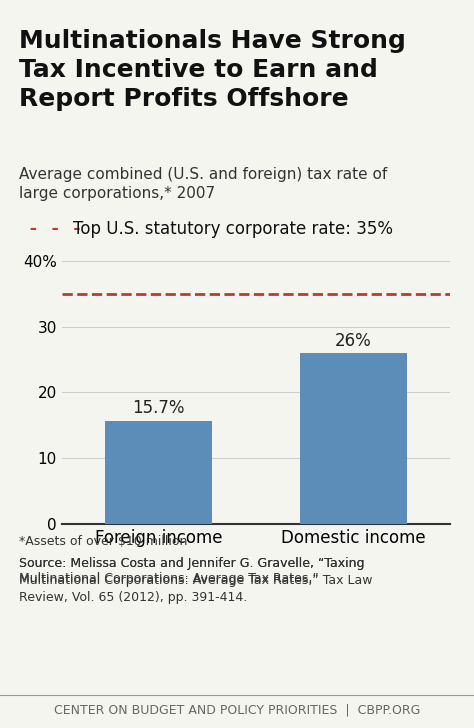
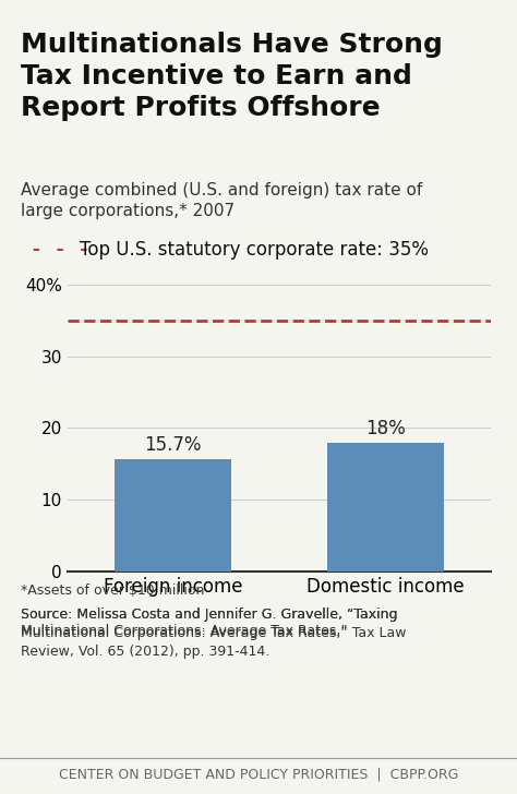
Domestic income: 26% -> 18%
